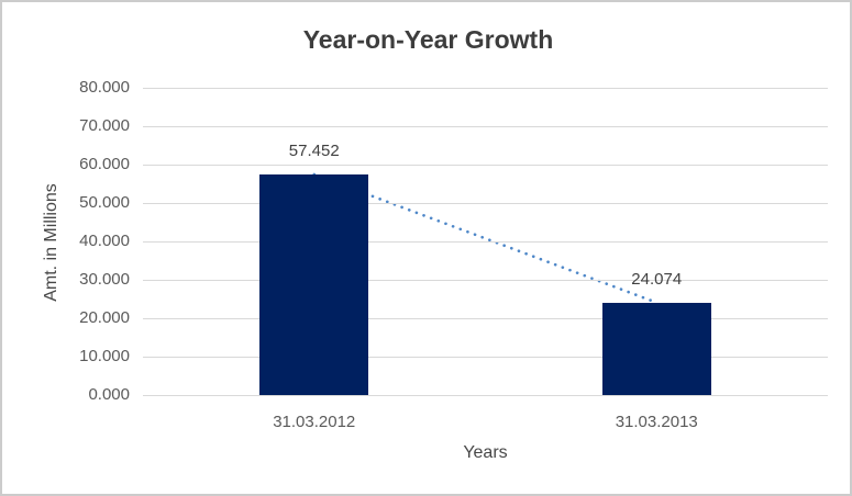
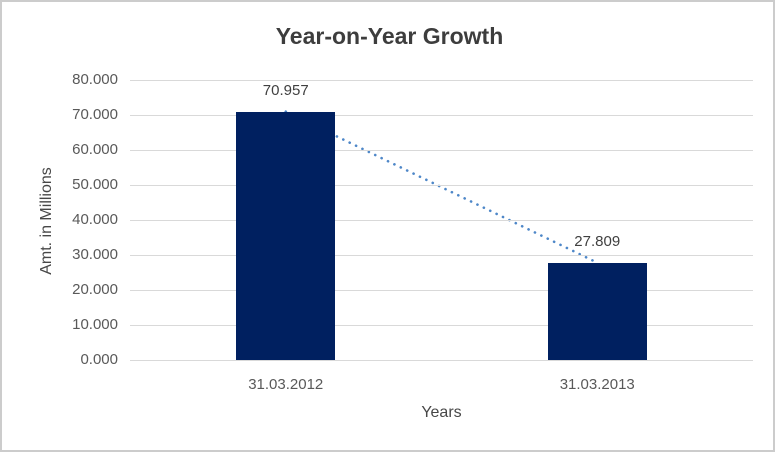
31.03.2012: 57.452 -> 70.957
31.03.2013: 24.074 -> 27.809
